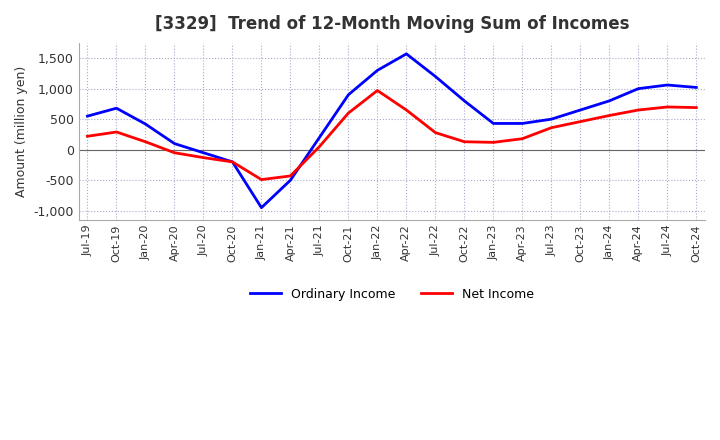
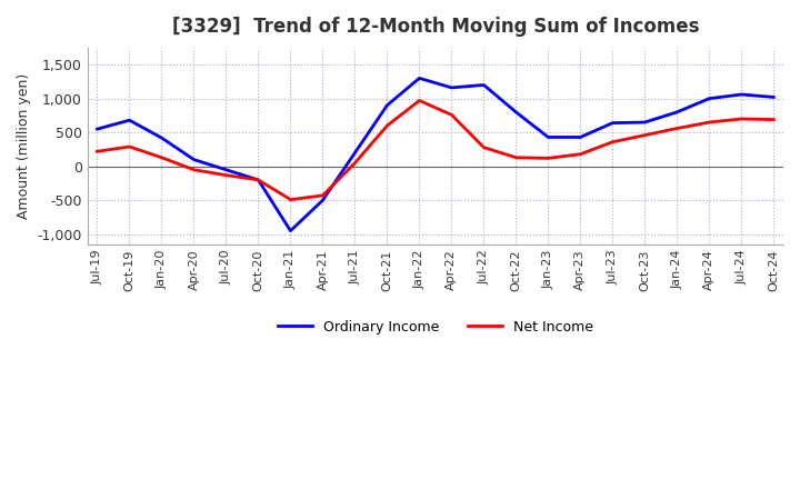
Ordinary Income/Apr-22: 1,570 -> 1,160
Net Income/Apr-22: 650 -> 760
Ordinary Income/Jul-23: 500 -> 640
